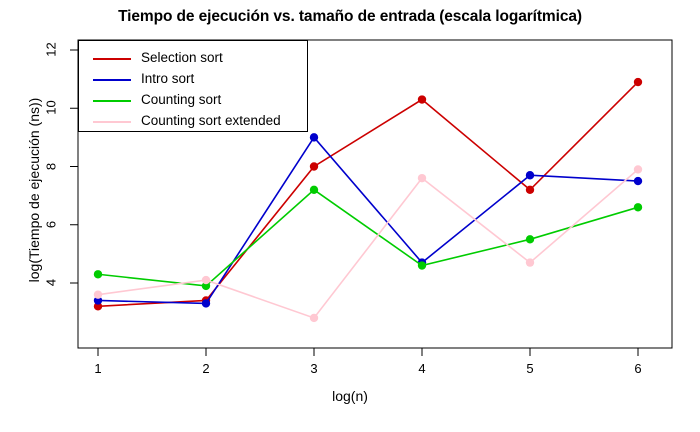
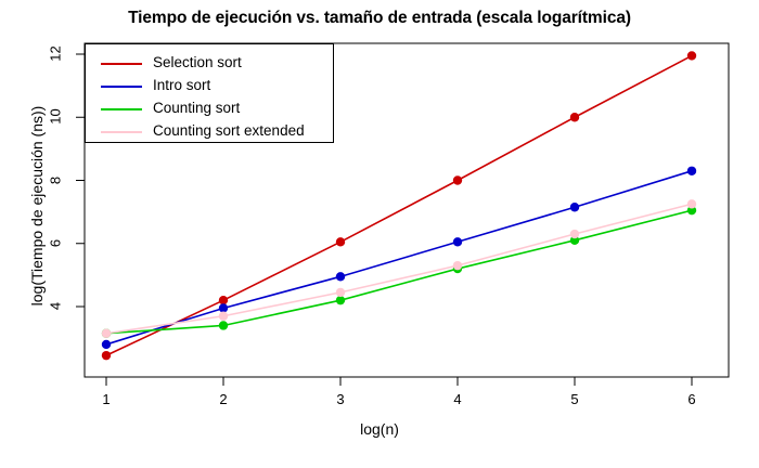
Selection sort/1: 3.2 -> 2.5
Intro sort/1: 3.4 -> 2.8
Counting sort/1: 4.3 -> 3.1
Counting sort extended/1: 3.6 -> 3.1
Selection sort/2: 3.4 -> 4.2
Intro sort/2: 3.3 -> 4.0
Counting sort/2: 3.9 -> 3.4
Counting sort extended/2: 4.1 -> 3.7
Selection sort/3: 8.0 -> 6.0
Intro sort/3: 9.0 -> 5.0
Counting sort/3: 7.2 -> 4.2
Counting sort extended/3: 2.8 -> 4.5
Selection sort/4: 10.3 -> 8.0
Intro sort/4: 4.7 -> 6.0
Counting sort/4: 4.6 -> 5.2
Counting sort extended/4: 7.6 -> 5.3
Selection sort/5: 7.2 -> 10.0
Intro sort/5: 7.7 -> 7.2
Counting sort/5: 5.5 -> 6.1
Counting sort extended/5: 4.7 -> 6.3
Selection sort/6: 10.9 -> 11.9
Intro sort/6: 7.5 -> 8.3
Counting sort/6: 6.6 -> 7.0
Counting sort extended/6: 7.9 -> 7.2
